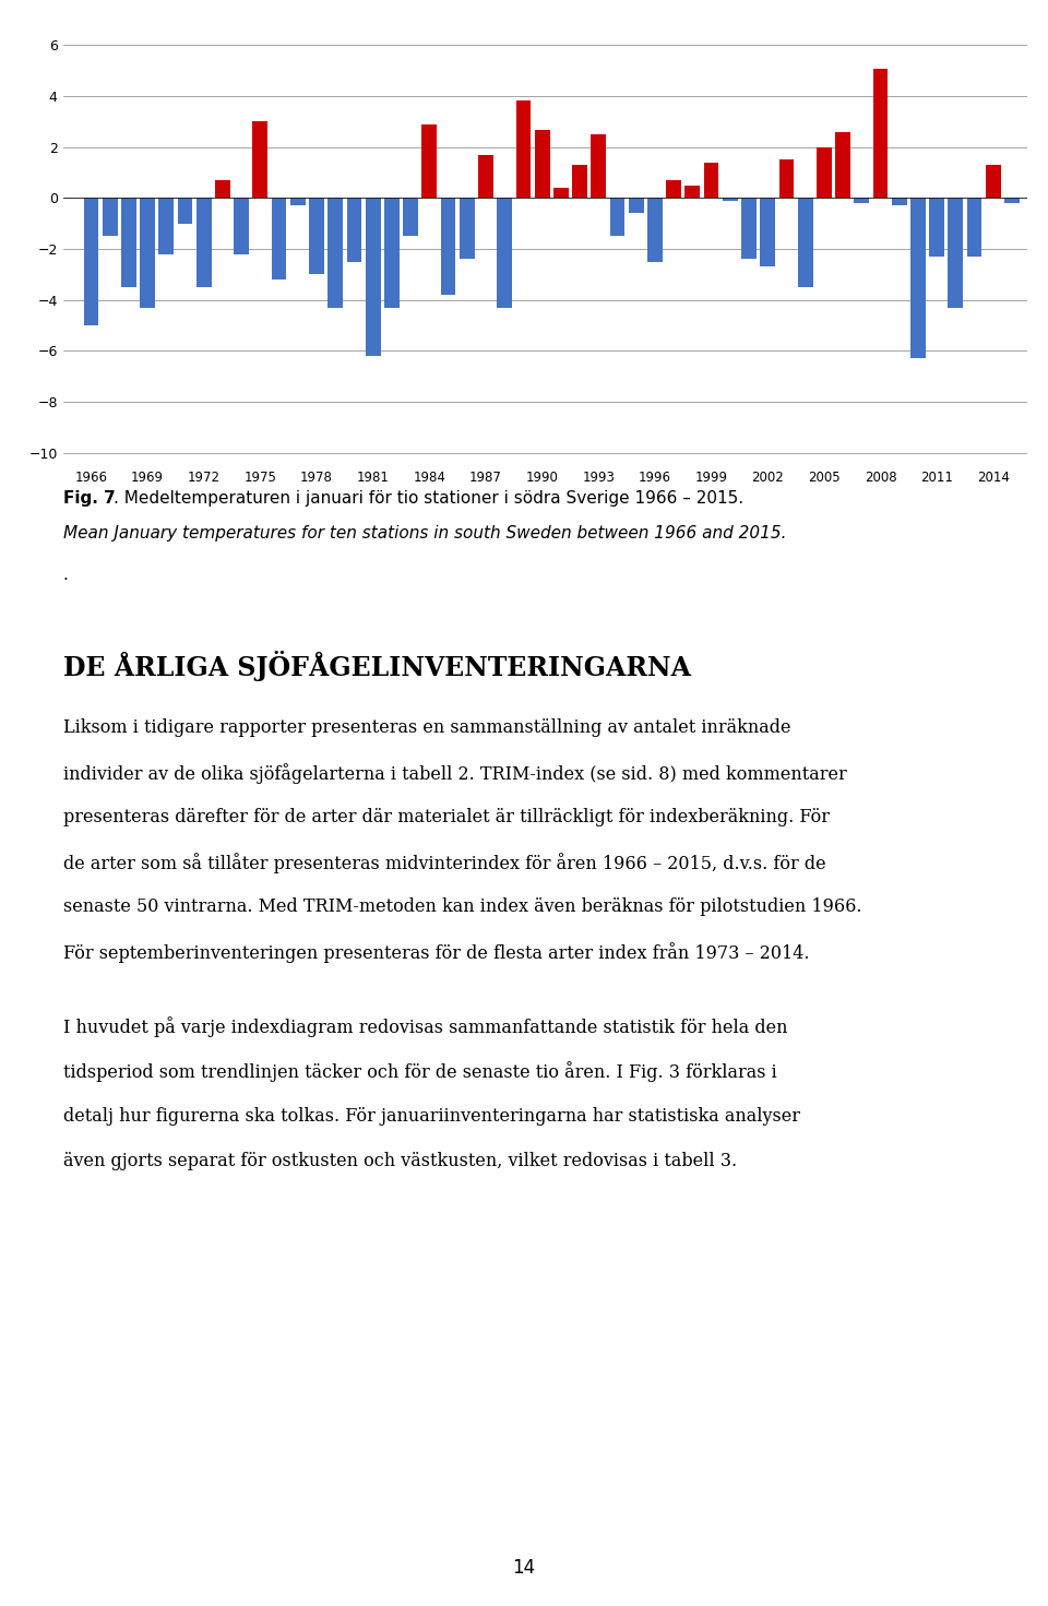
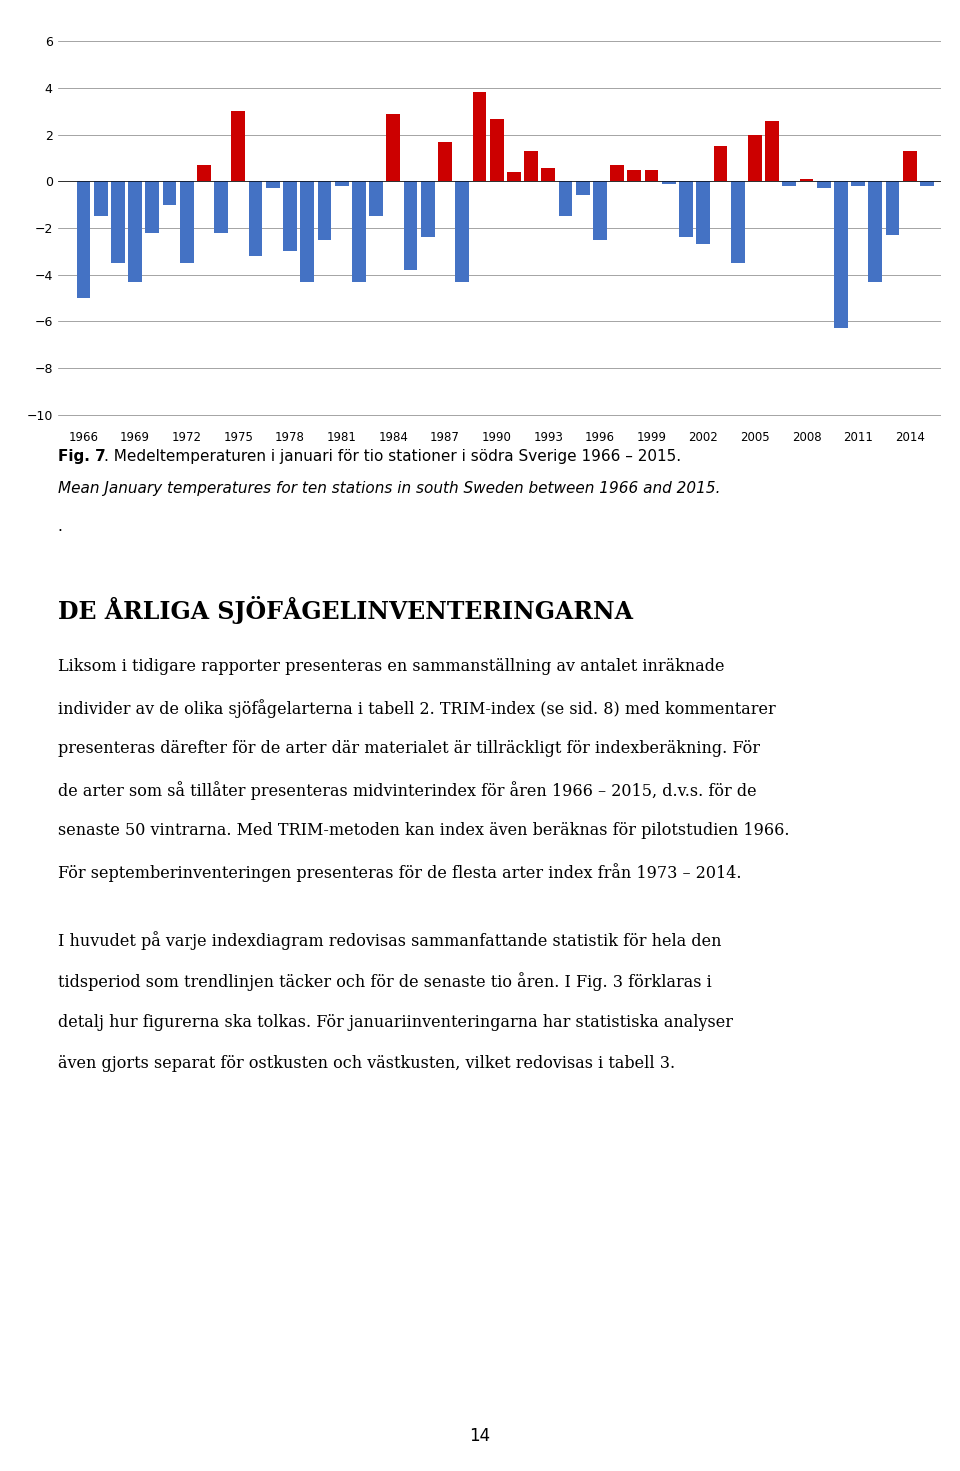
1981: -6.20 -> -0.20
1993: 2.50 -> 0.55
1999: 1.40 -> 0.50
2008: 5.05 -> 0.10
2011: -2.30 -> -0.20
